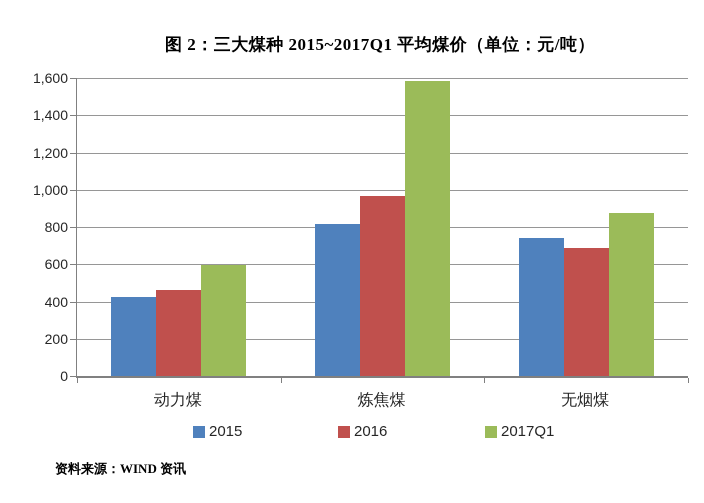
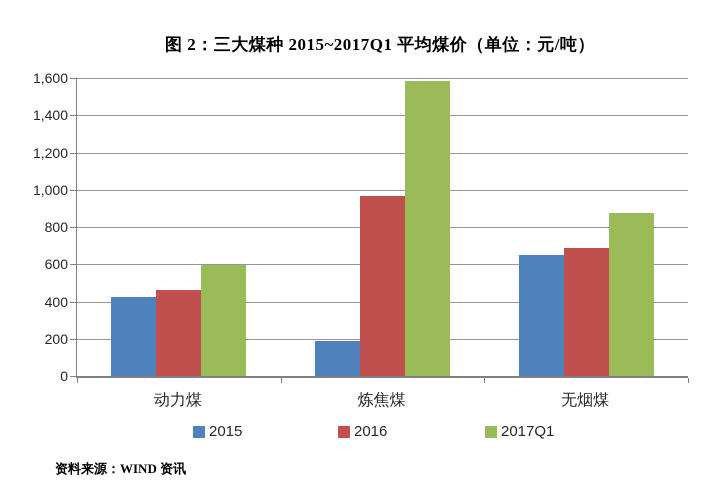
2015/炼焦煤: 820 -> 190
2015/无烟煤: 740 -> 650
